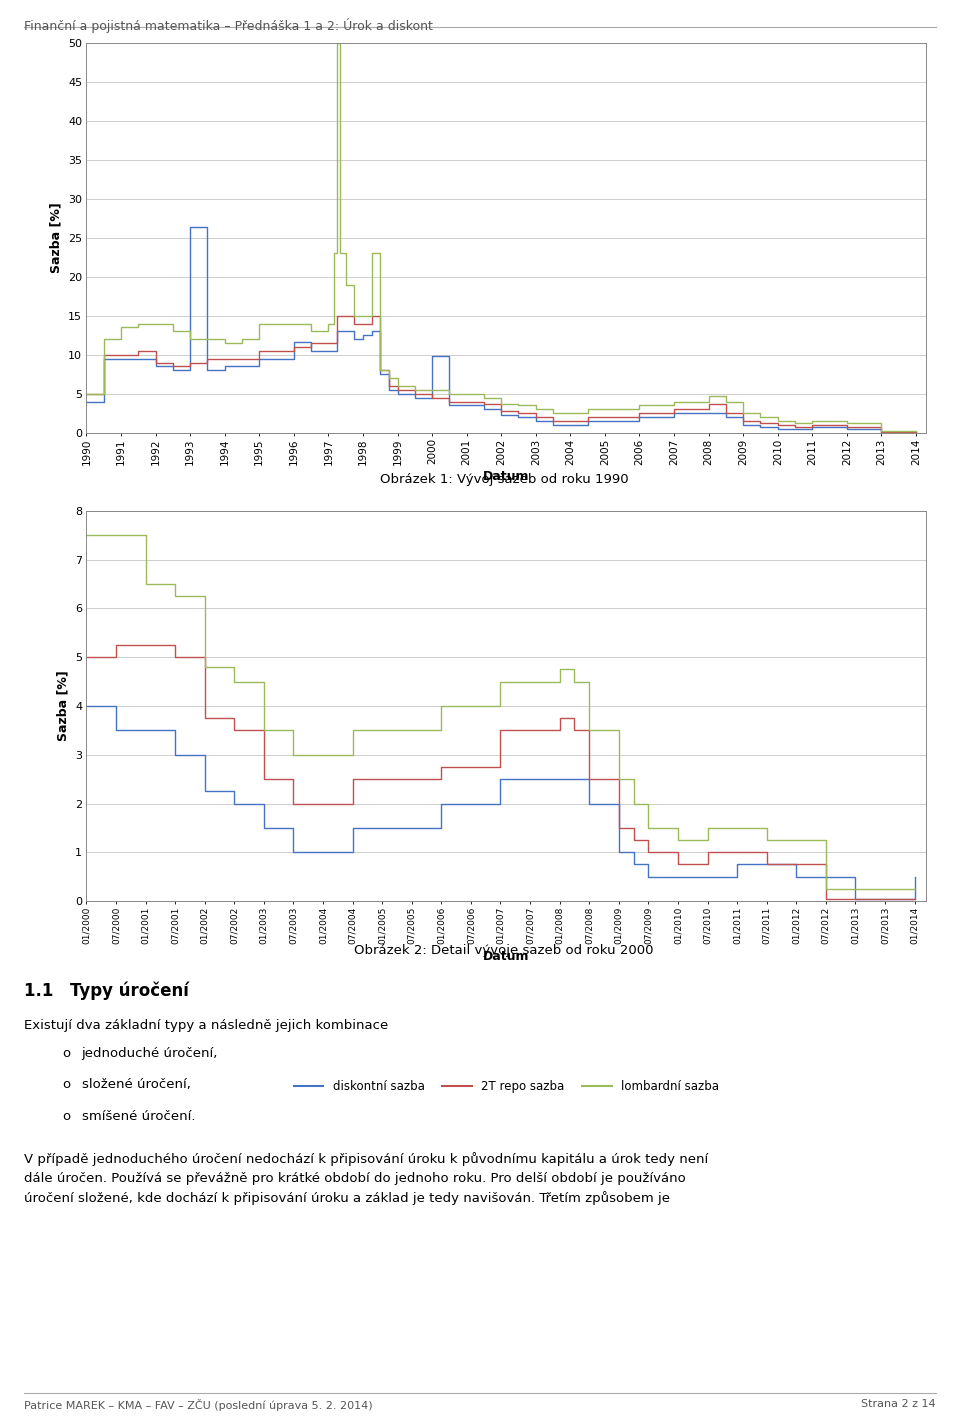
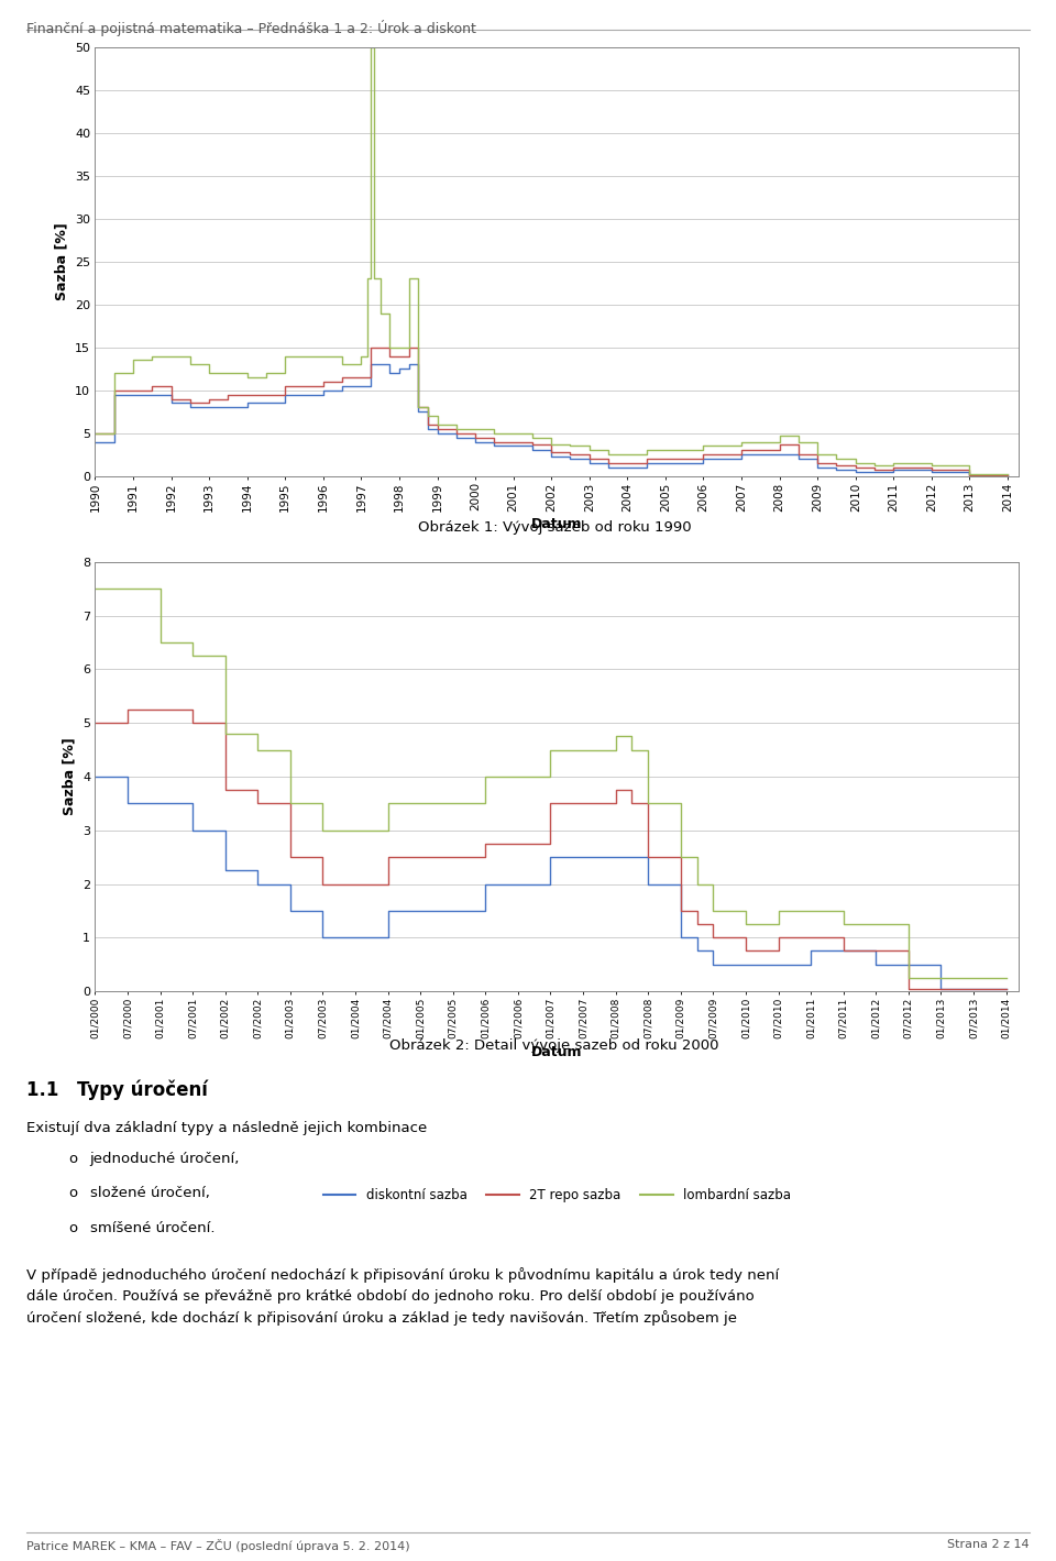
diskontní sazba/1993: 26.4 -> 8.0
diskontní sazba/1996: 11.6 -> 10.0
diskontní sazba/2000: 9.8 -> 4.0
diskontní sazba/01/2014: 0.50 -> 0.05
